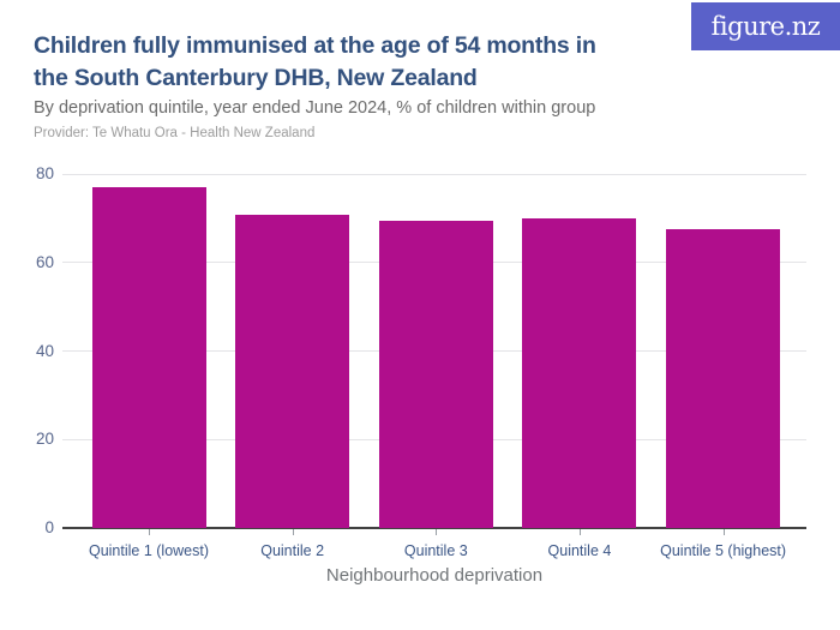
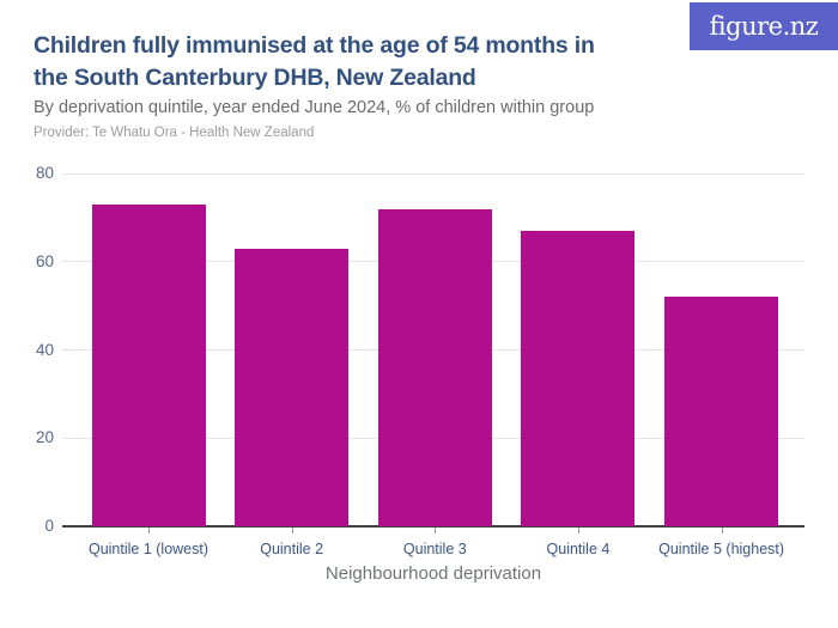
Quintile 1 (lowest): 77 -> 73
Quintile 2: 71 -> 63
Quintile 3: 70 -> 72
Quintile 4: 70 -> 67
Quintile 5 (highest): 68 -> 52
